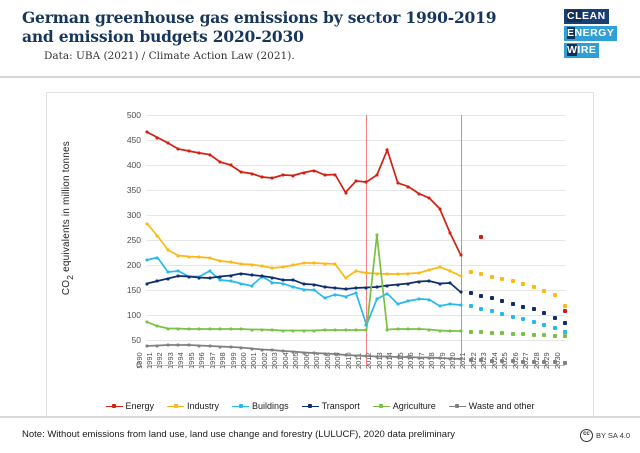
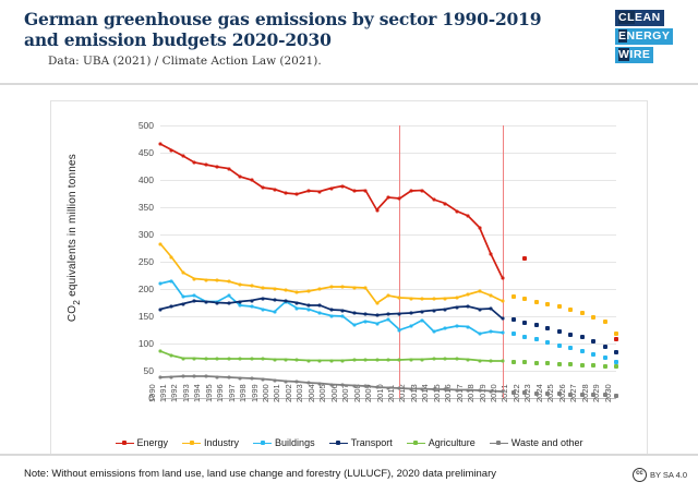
Buildings/2011: 80 -> 120
Agriculture/2012: 260 -> 70
Energy/2013: 430 -> 380
